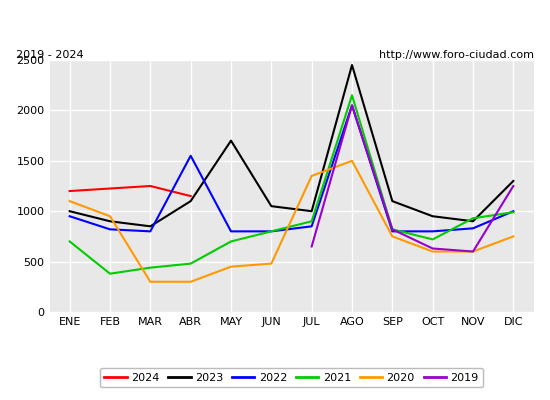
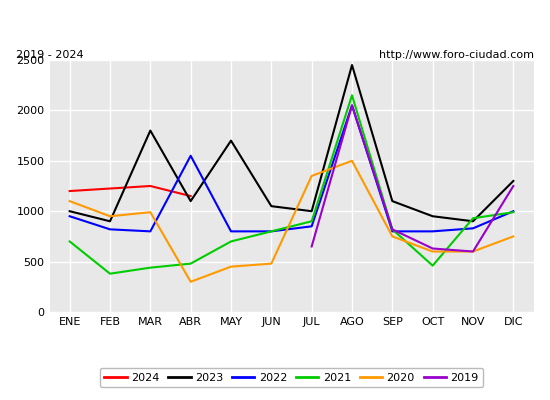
2023/MAR: 850 -> 1800
2020/MAR: 300 -> 990
2021/OCT: 720 -> 460
